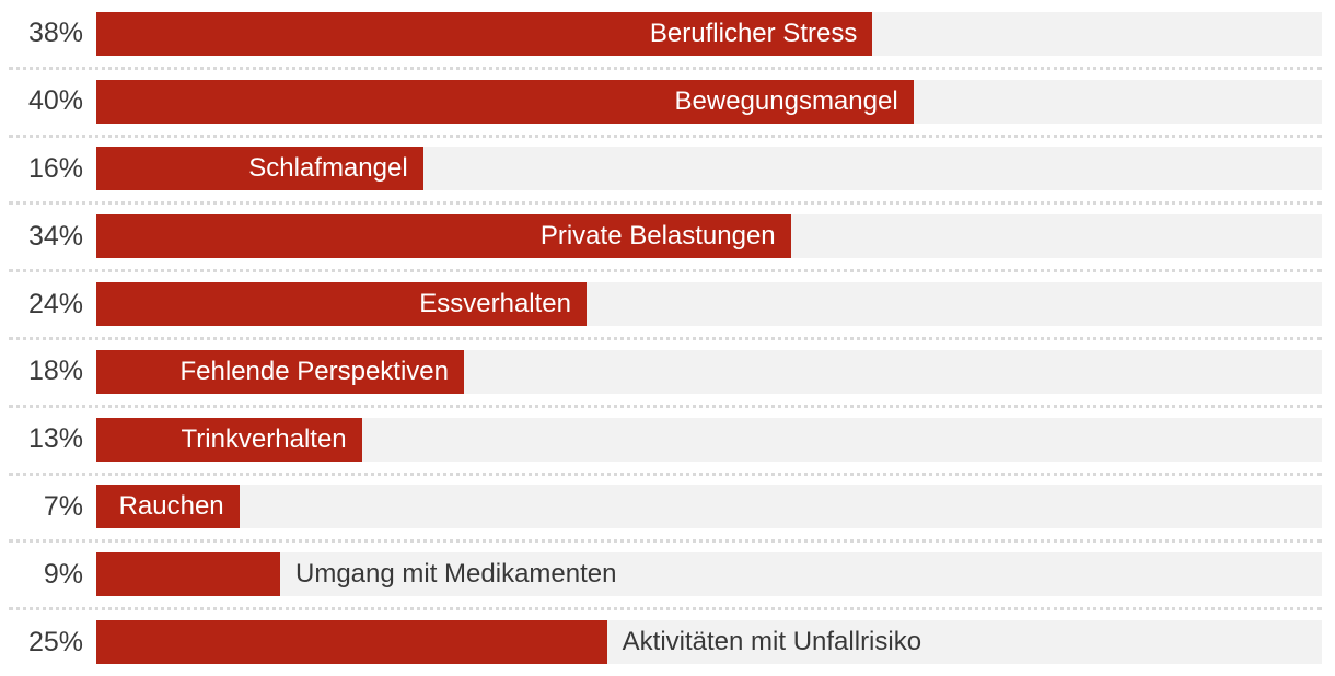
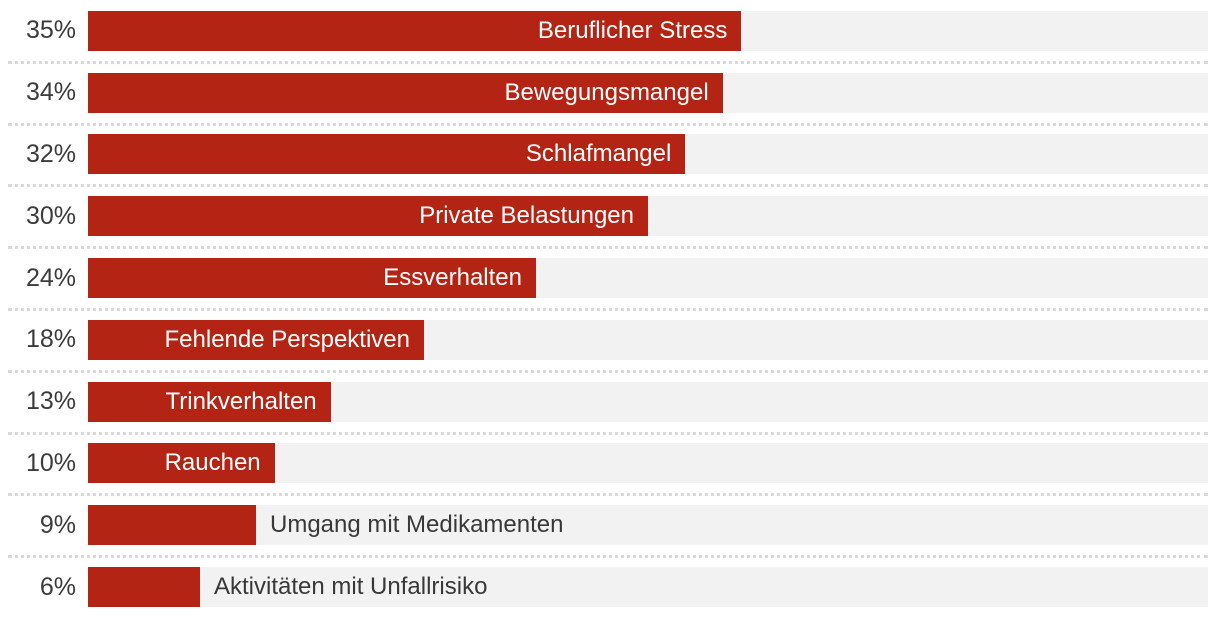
Beruflicher Stress: 38% -> 35%
Bewegungsmangel: 40% -> 34%
Schlafmangel: 16% -> 32%
Private Belastungen: 34% -> 30%
Rauchen: 7% -> 10%
Aktivitäten mit Unfallrisiko: 25% -> 6%
